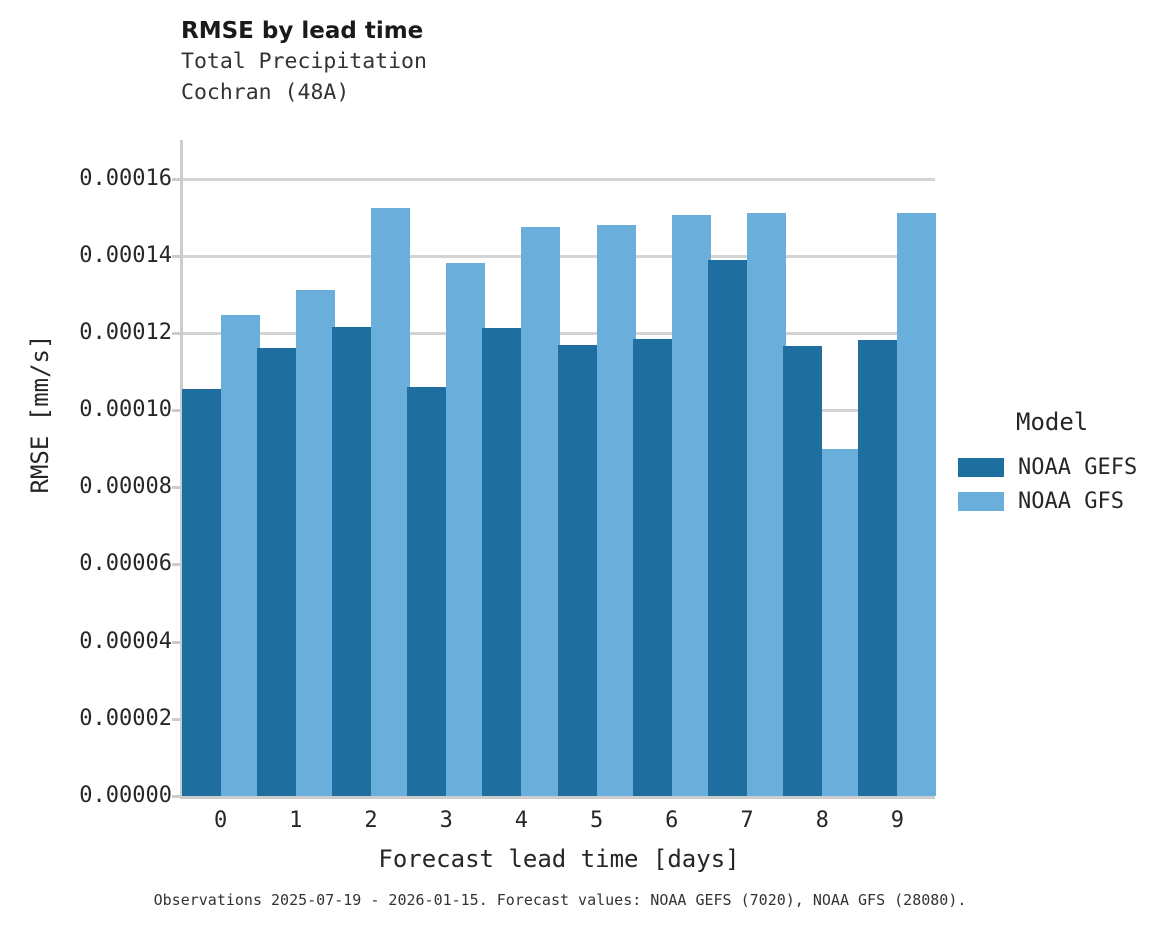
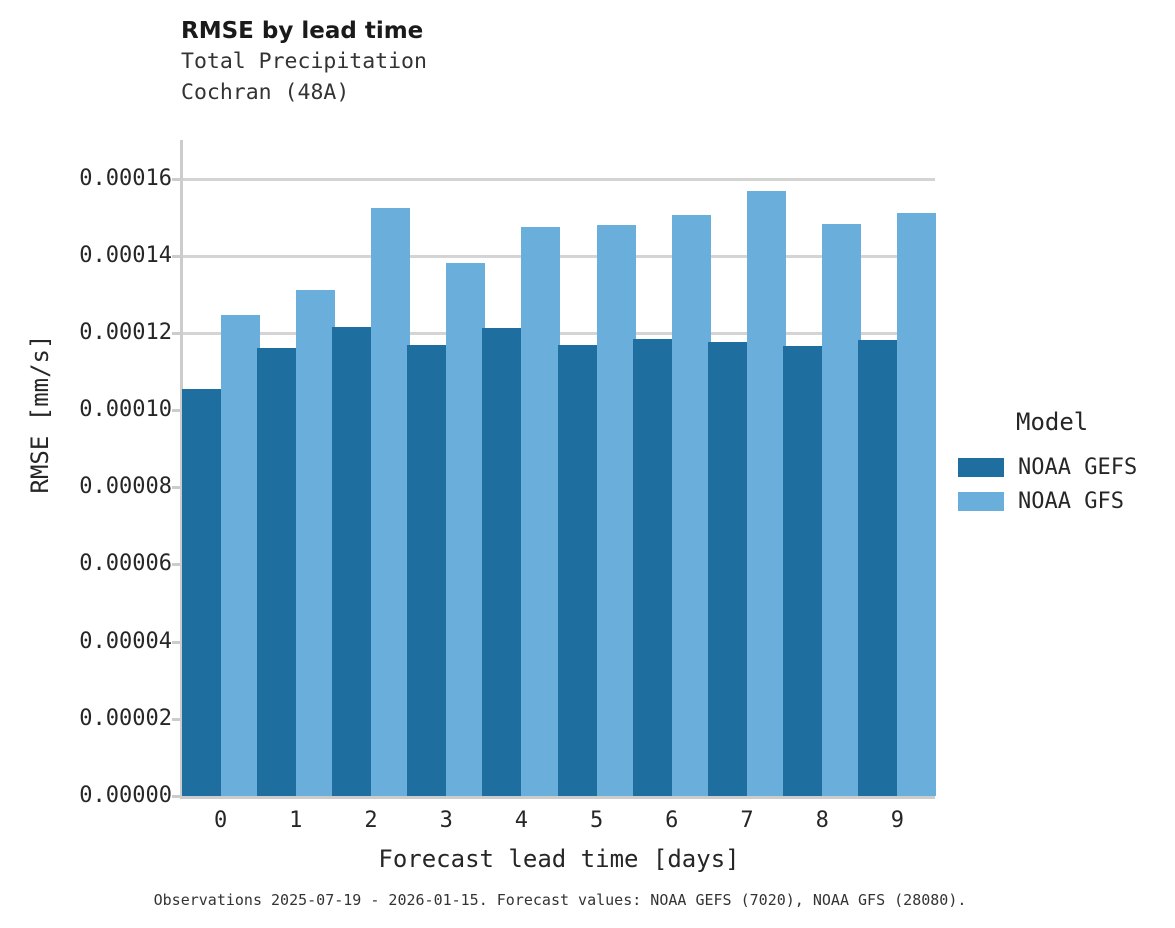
NOAA GEFS/3: 0.000106 -> 0.000117
NOAA GEFS/7: 0.000139 -> 0.000118
NOAA GFS/7: 0.000151 -> 0.000157
NOAA GFS/8: 0.000090 -> 0.000148
